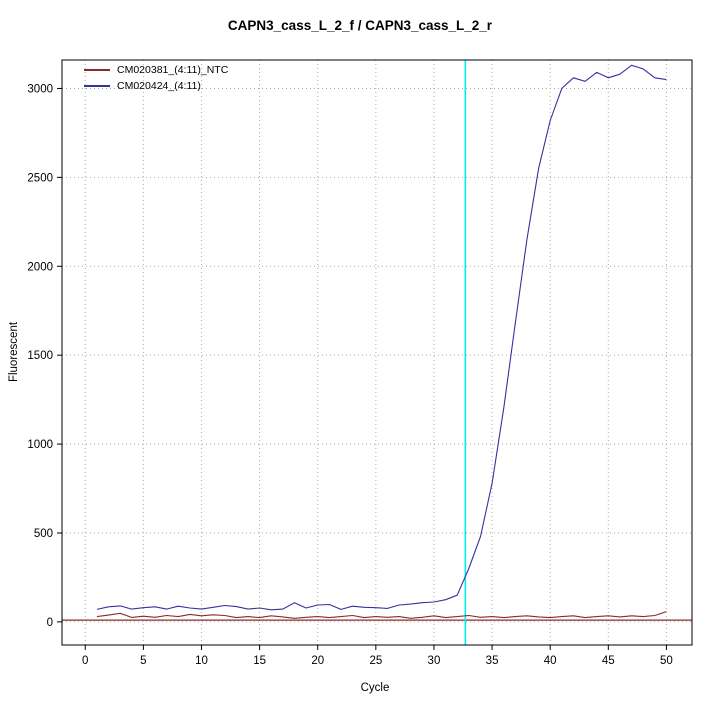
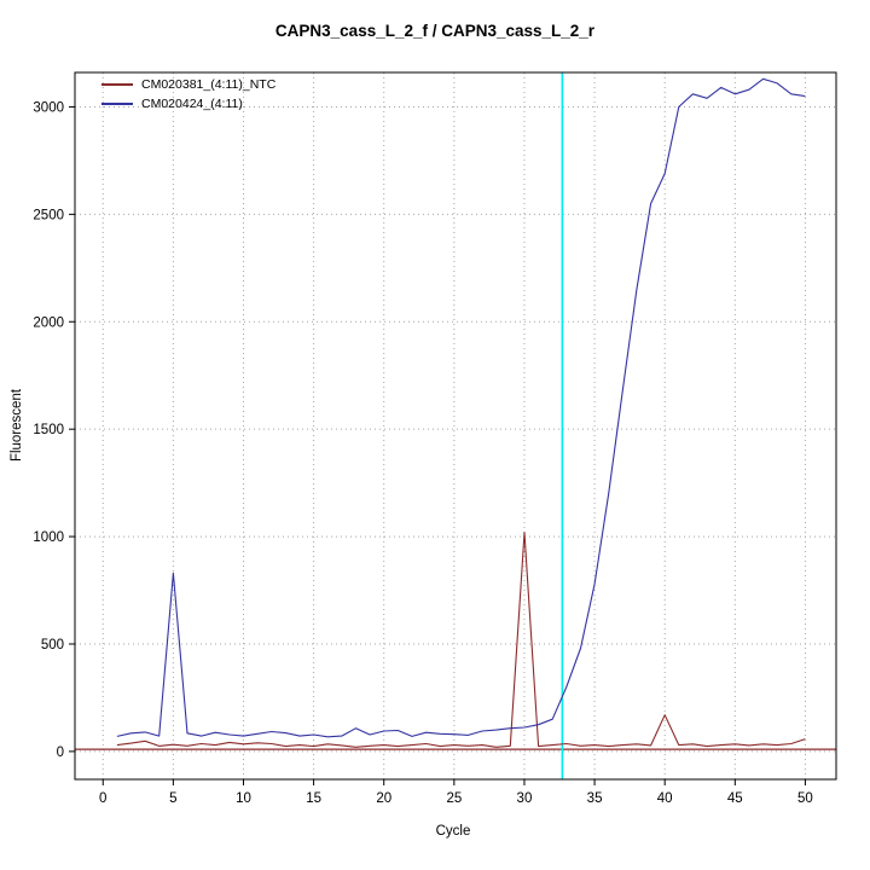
CM020424_(4:11)/5: 80 -> 830
CM020381_(4:11)_NTC/30: 30 -> 1020
CM020381_(4:11)_NTC/40: 20 -> 170
CM020424_(4:11)/40: 2820 -> 2690
